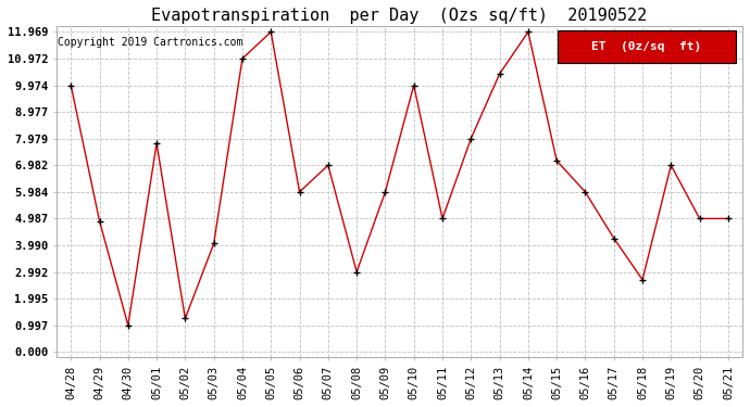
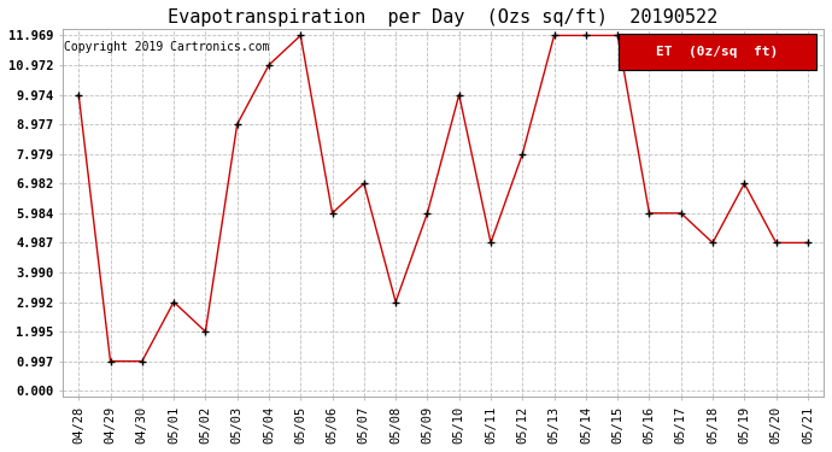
04/29: 4.90 -> 1.00
05/01: 7.80 -> 2.99
05/02: 1.25 -> 2.00
05/03: 4.05 -> 8.98
05/13: 10.40 -> 11.97
05/15: 7.15 -> 11.97
05/17: 4.25 -> 5.98
05/18: 2.70 -> 4.99
